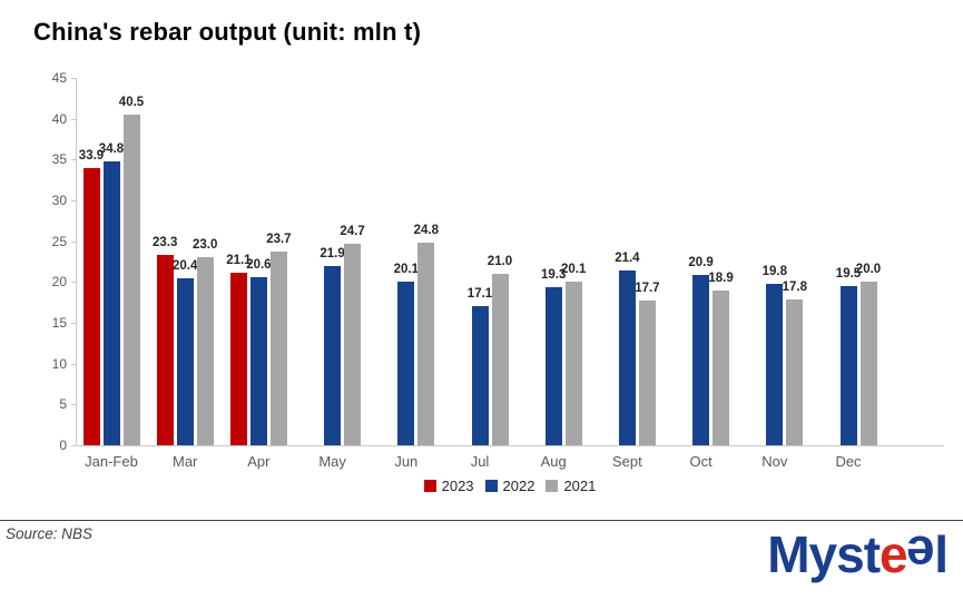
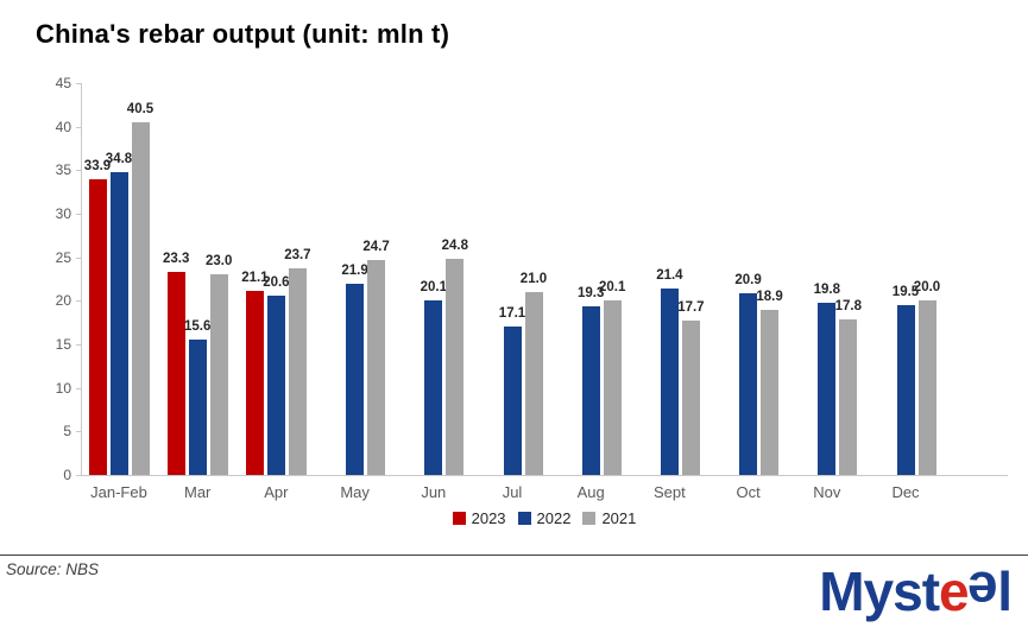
2022/Mar: 20.4 -> 15.6
